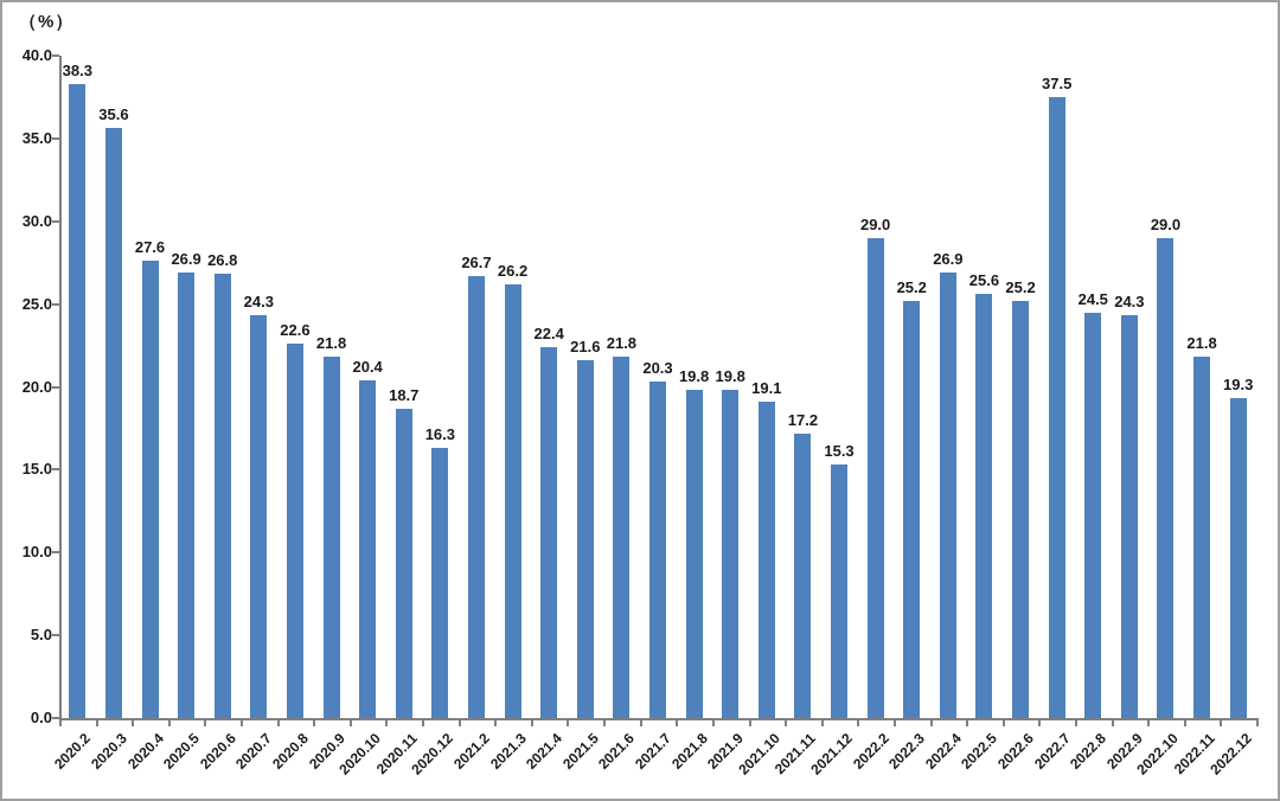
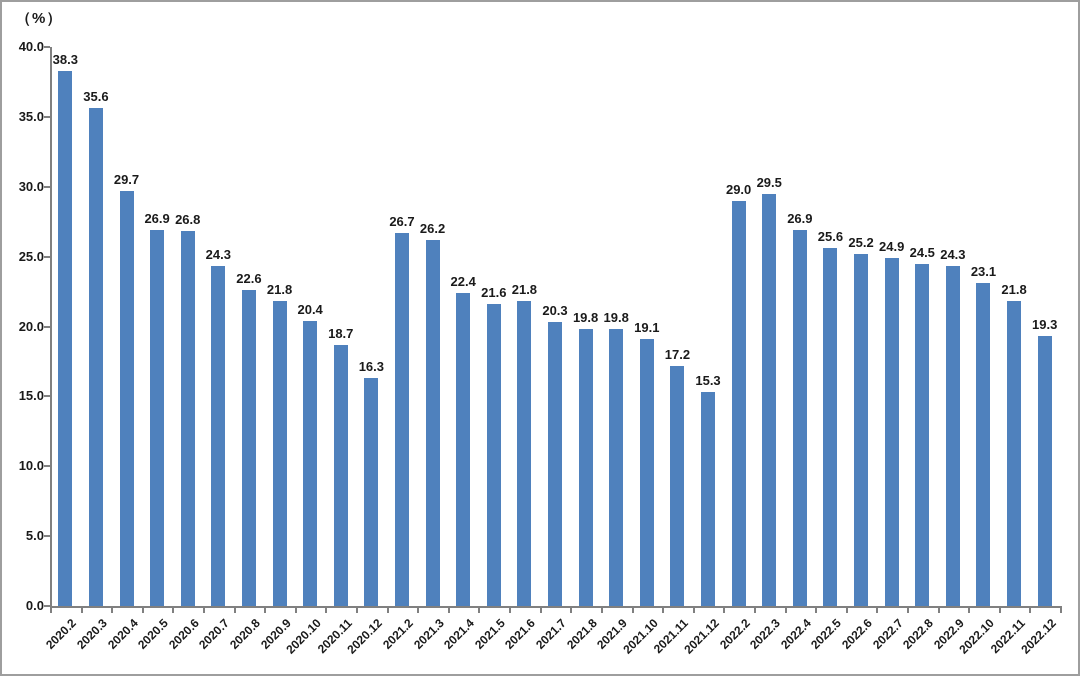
2020.4: 27.6 -> 29.7
2022.3: 25.2 -> 29.5
2022.7: 37.5 -> 24.9
2022.10: 29.0 -> 23.1
